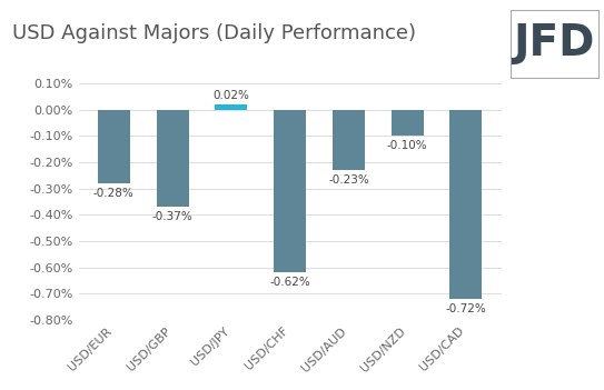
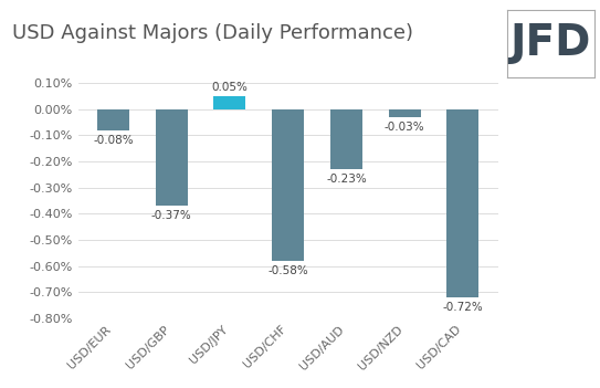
USD/EUR: -0.28% -> -0.08%
USD/JPY: 0.02% -> 0.05%
USD/CHF: -0.62% -> -0.58%
USD/NZD: -0.10% -> -0.03%
